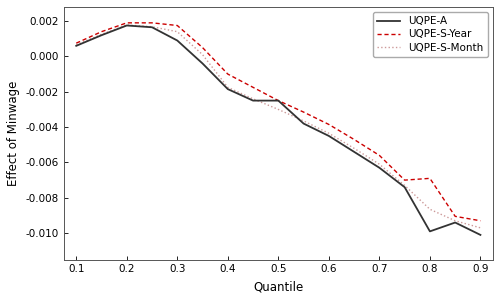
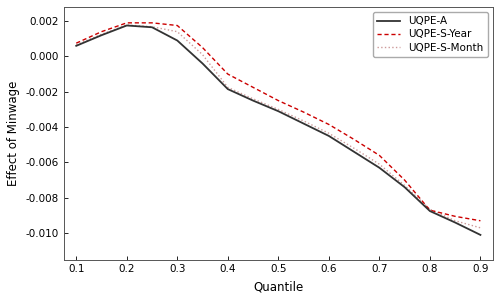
UQPE-A/0.5: -0.0025 -> -0.0031
UQPE-A/0.8: -0.0099 -> -0.0088
UQPE-S-Year/0.8: -0.0069 -> -0.0087
